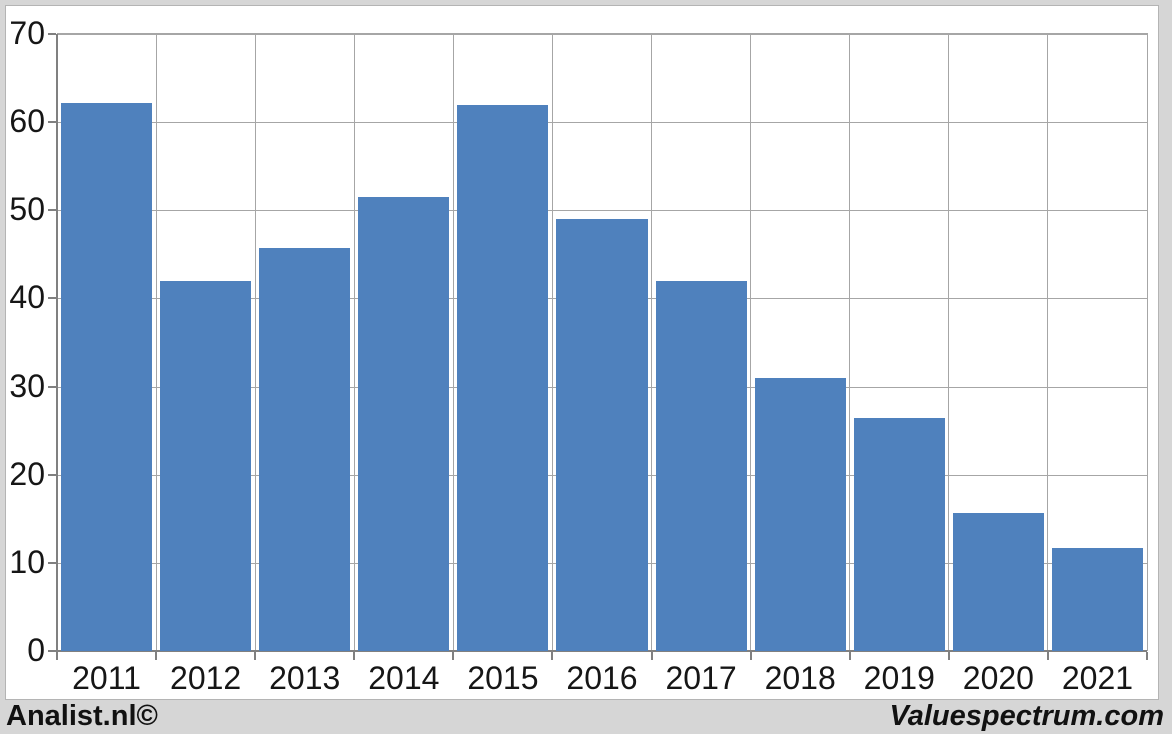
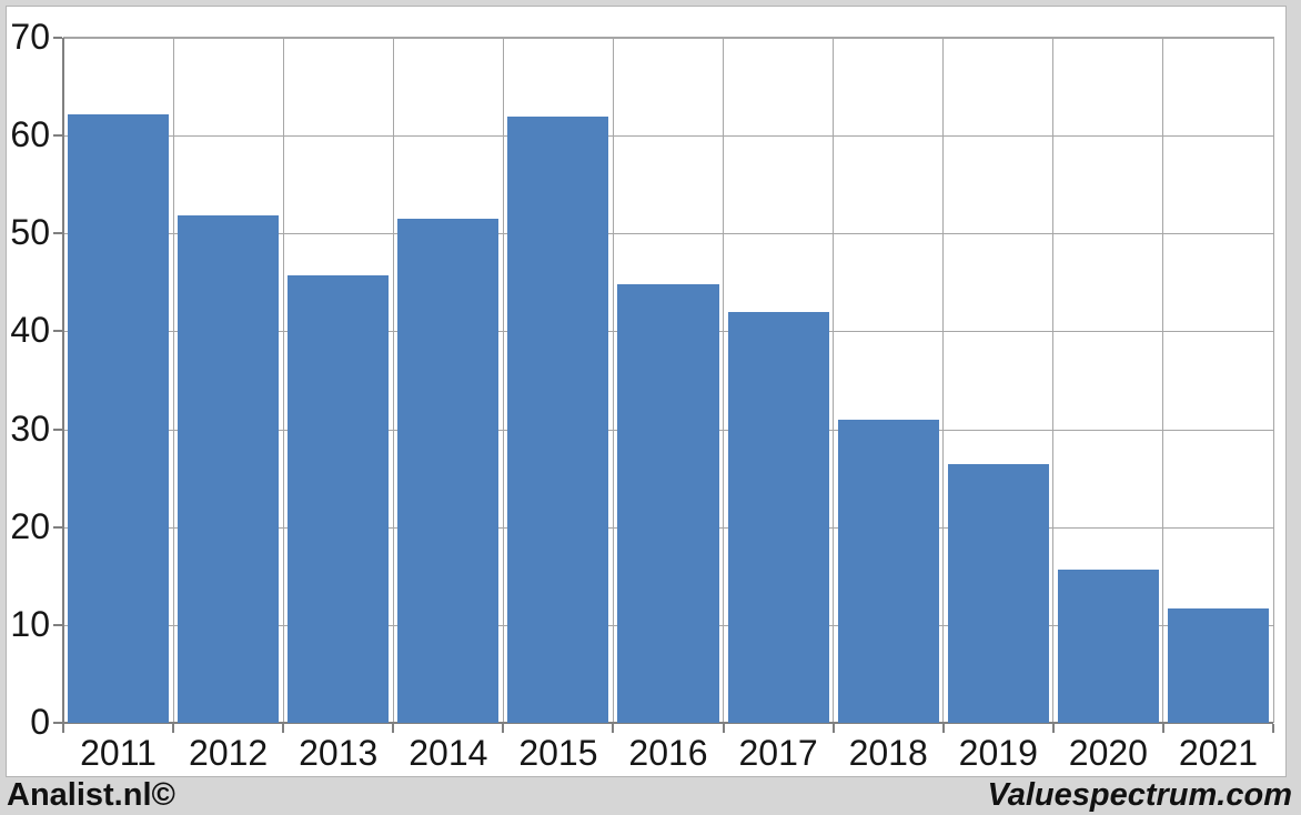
2012: 42 -> 52
2016: 49 -> 45
